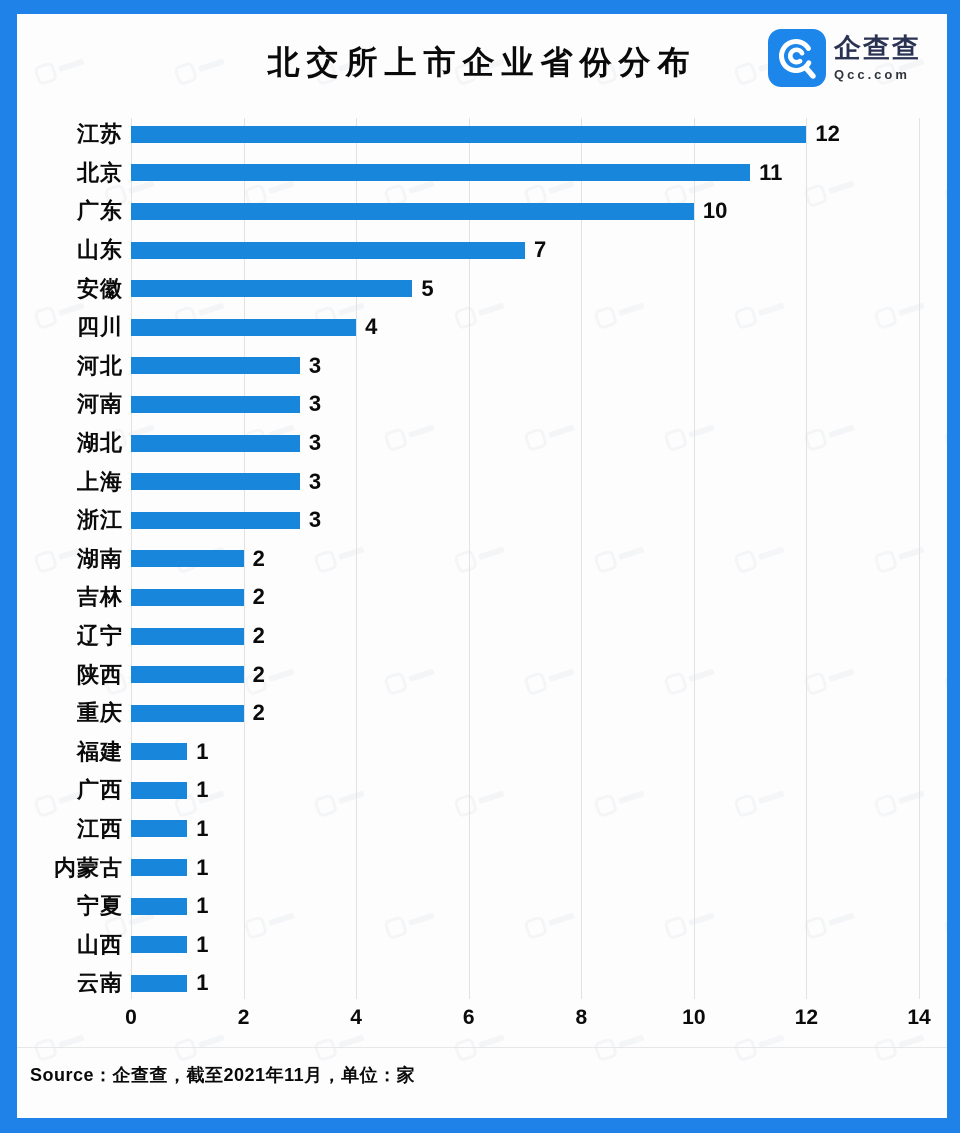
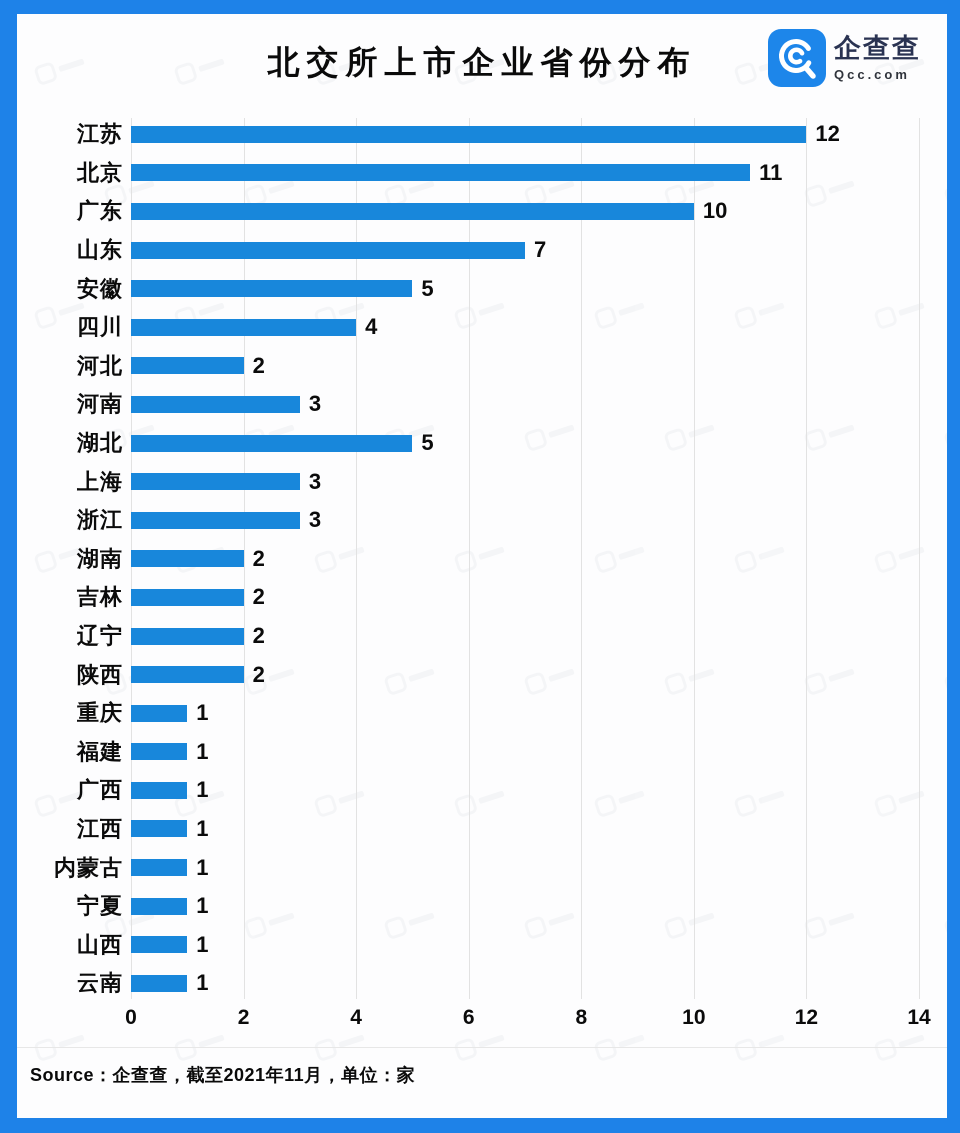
河北: 3 -> 2
湖北: 3 -> 5
重庆: 2 -> 1
